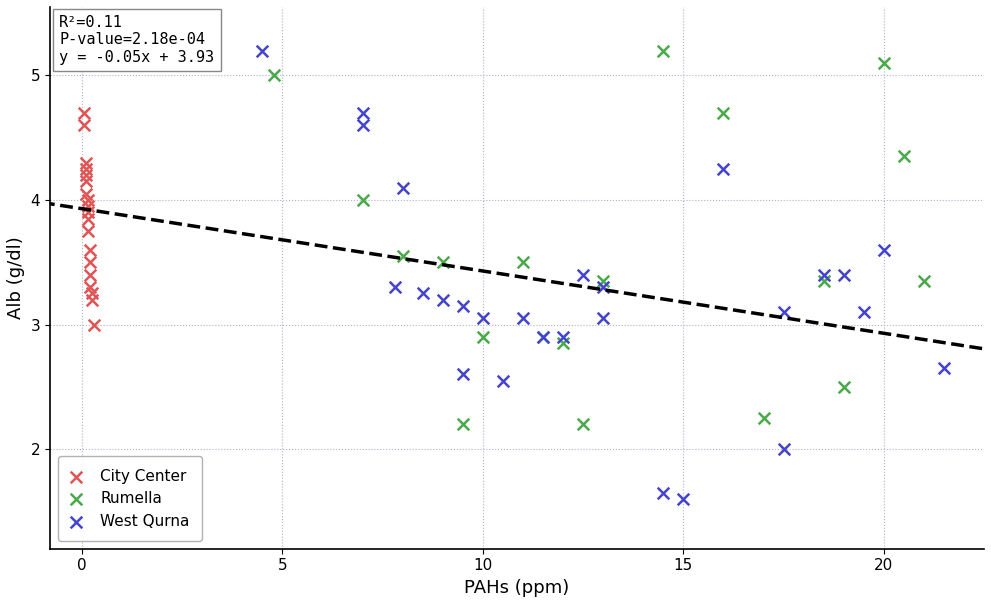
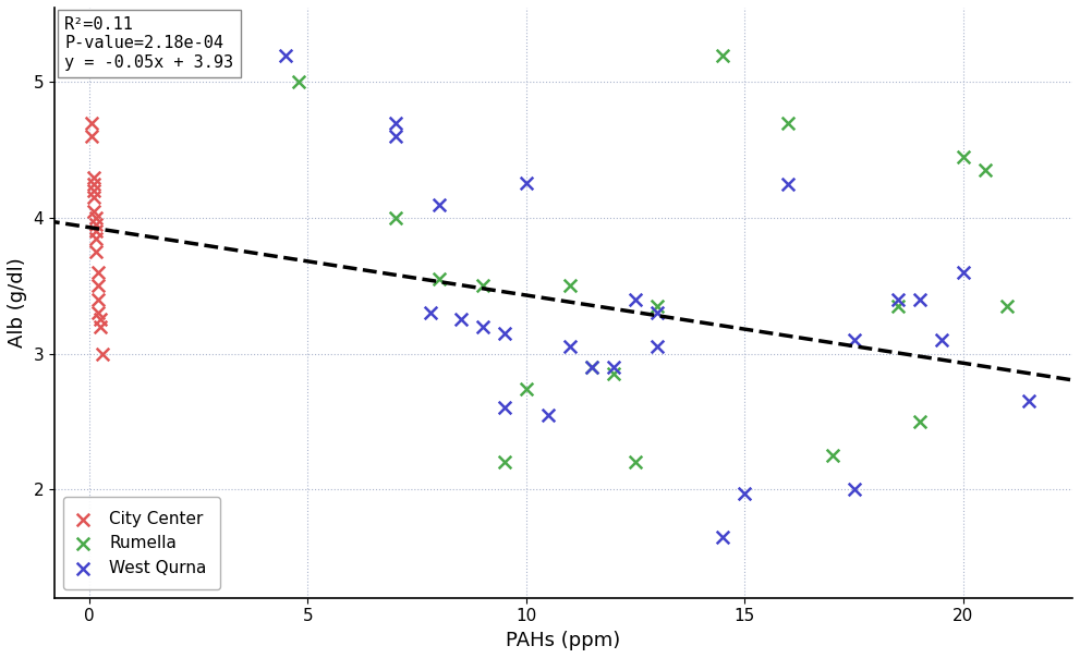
Rumella/10: 2.90 -> 2.74
West Qurna/10: 3.05 -> 4.26
West Qurna/15: 1.60 -> 1.97
Rumella/20: 5.10 -> 4.45
